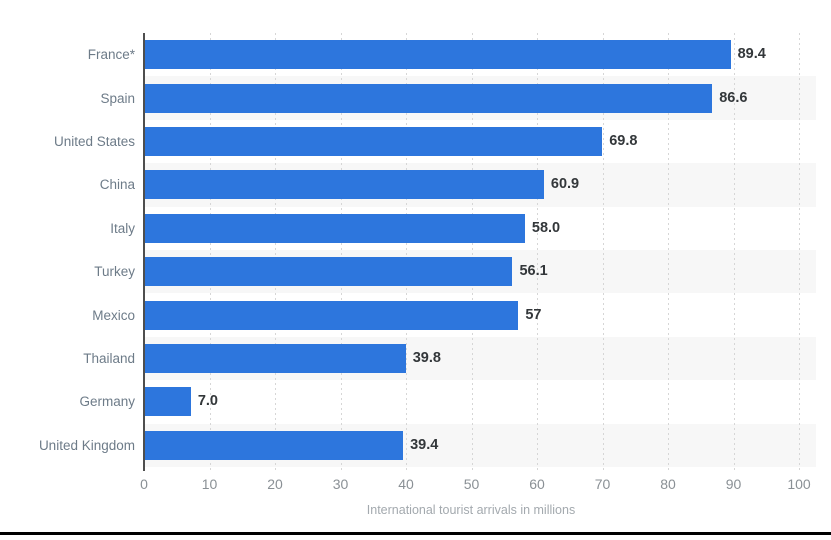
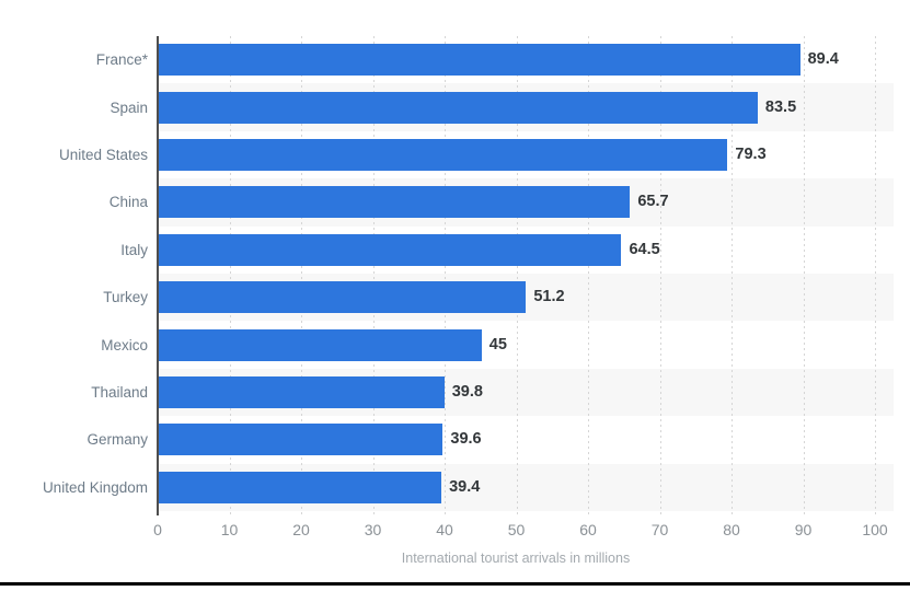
Spain: 86.6 -> 83.5
United States: 69.8 -> 79.3
China: 60.9 -> 65.7
Italy: 58.0 -> 64.5
Turkey: 56.1 -> 51.2
Mexico: 57 -> 45
Germany: 7.0 -> 39.6
